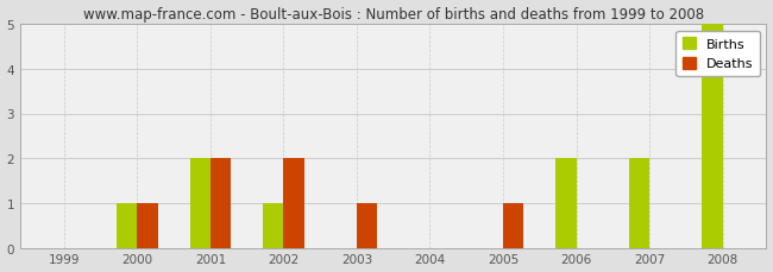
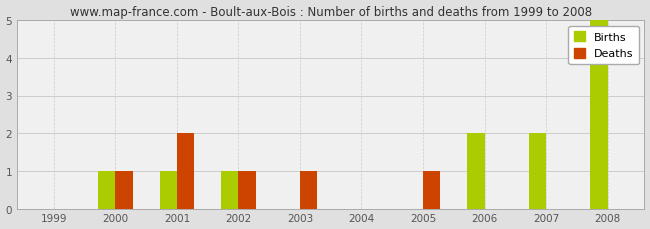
Births/2001: 2 -> 1
Deaths/2002: 2 -> 1
